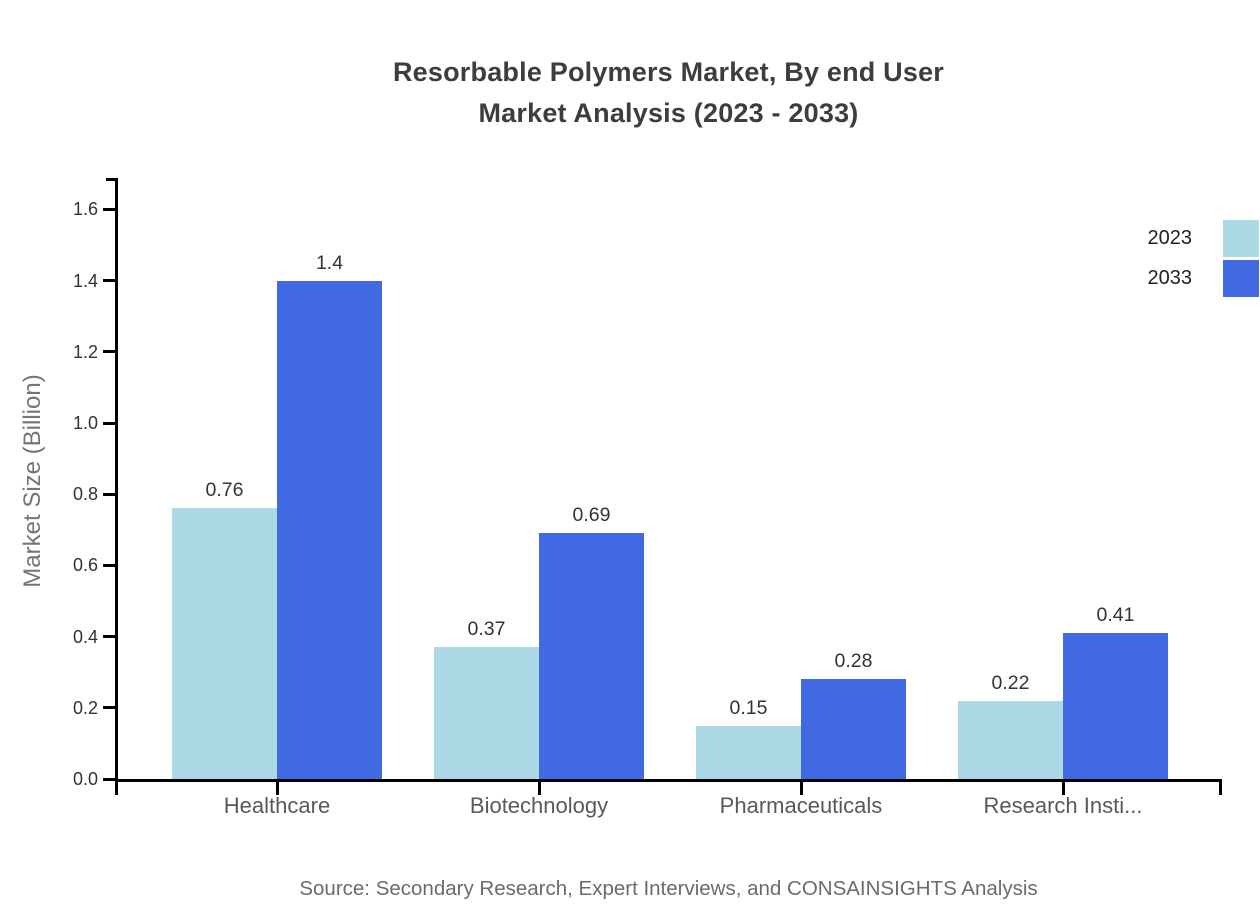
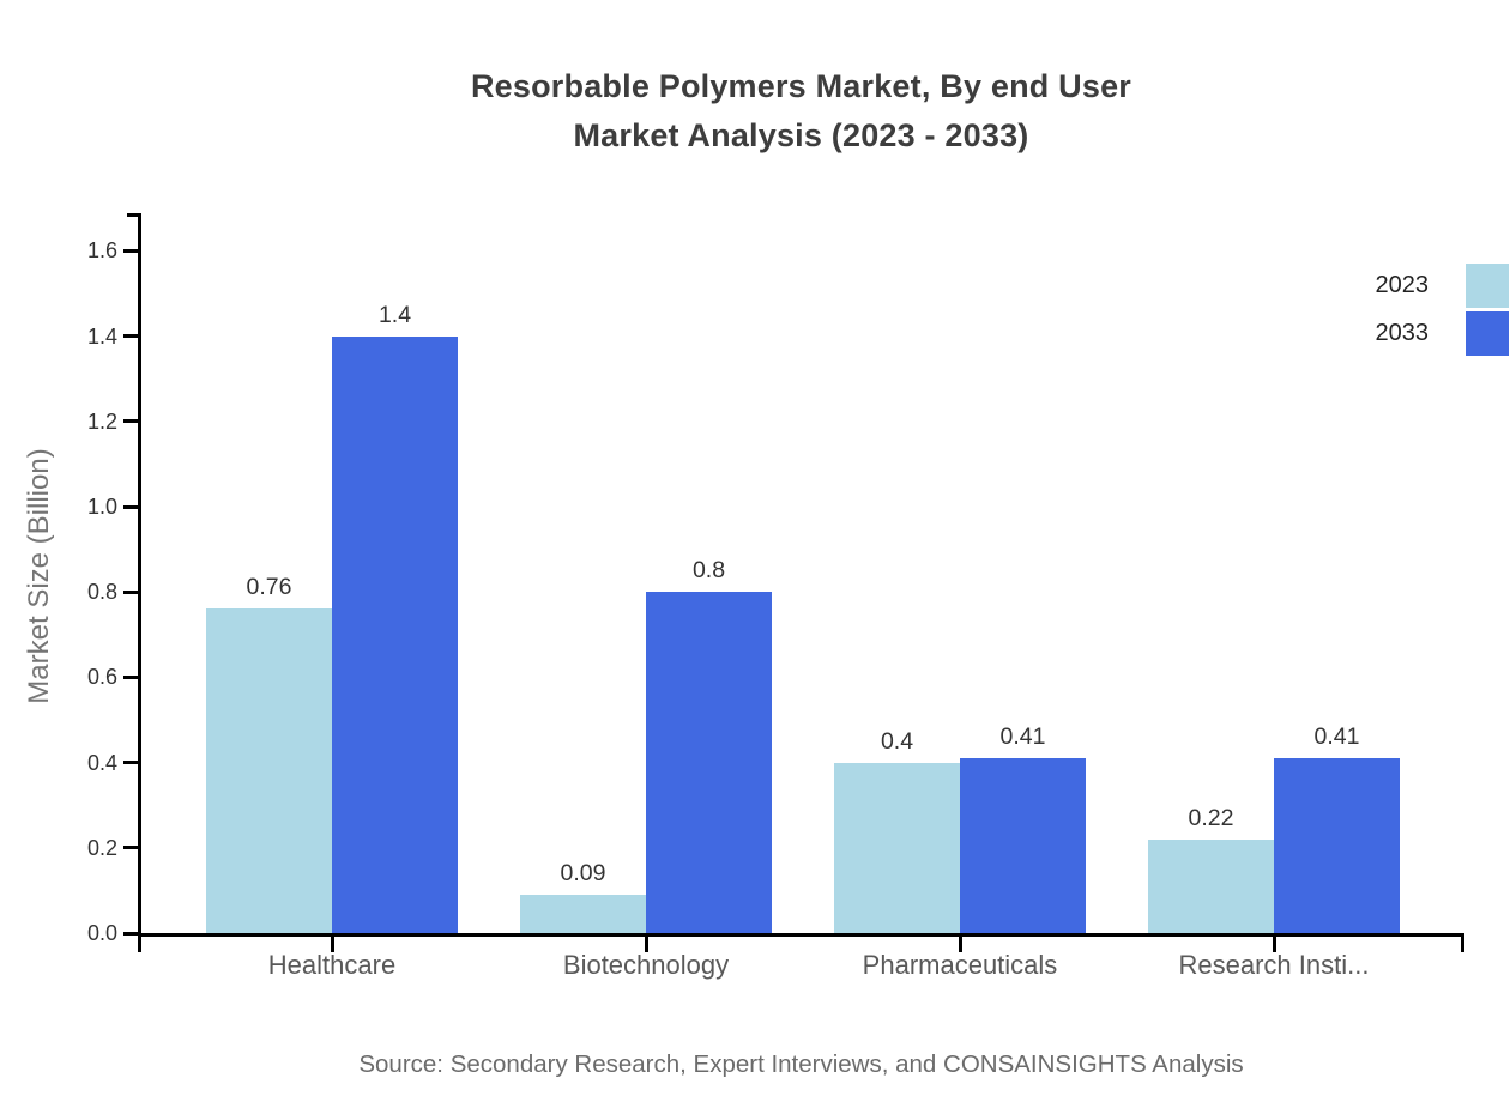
2023/Biotechnology: 0.37 -> 0.09
2033/Biotechnology: 0.69 -> 0.8
2023/Pharmaceuticals: 0.15 -> 0.4
2033/Pharmaceuticals: 0.28 -> 0.41
